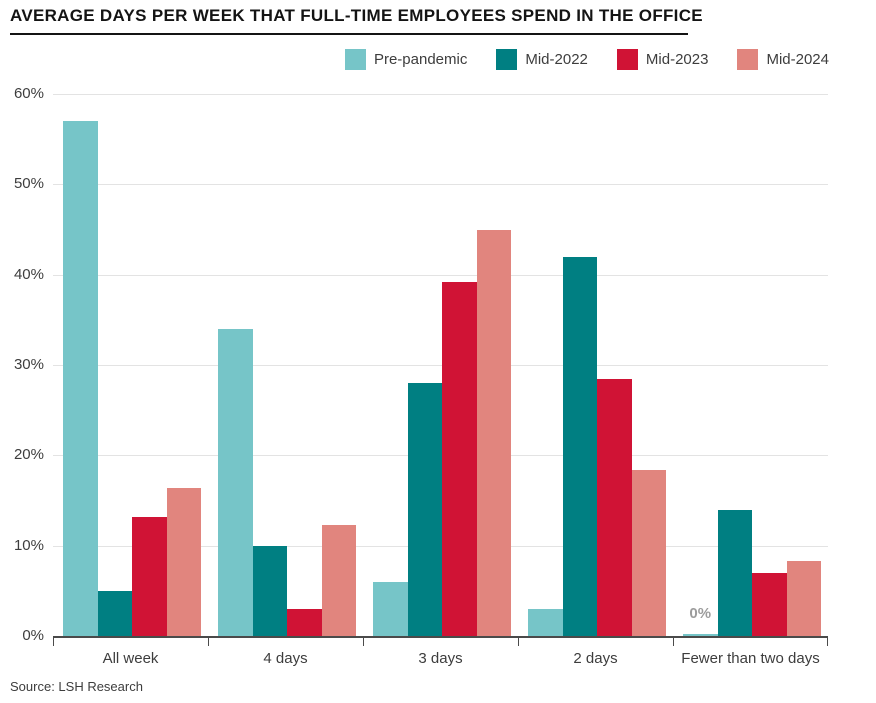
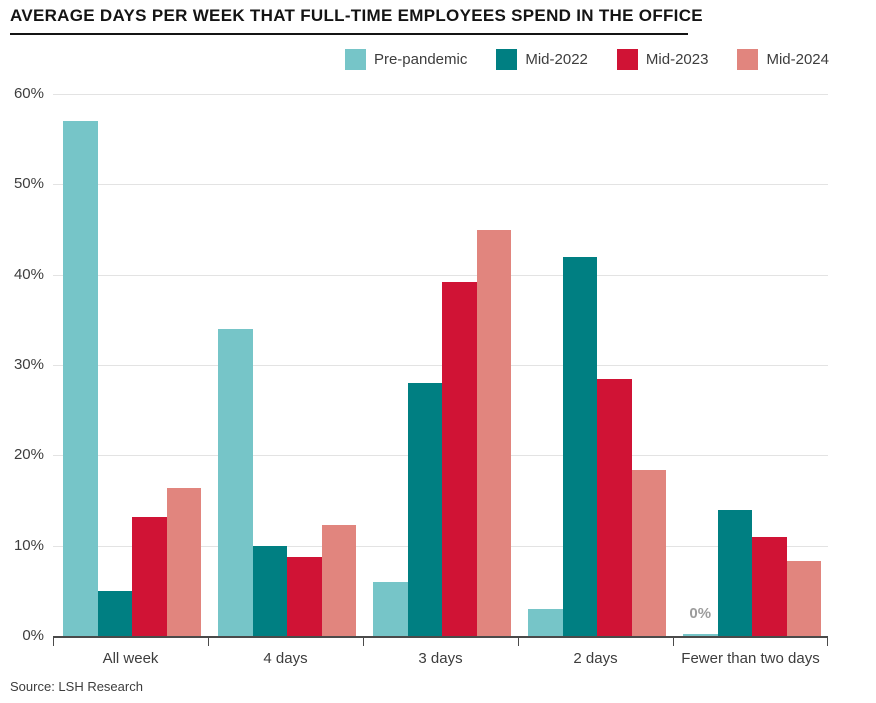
Mid-2023/4 days: 3% -> 9%
Mid-2023/Fewer than two days: 7% -> 11%
